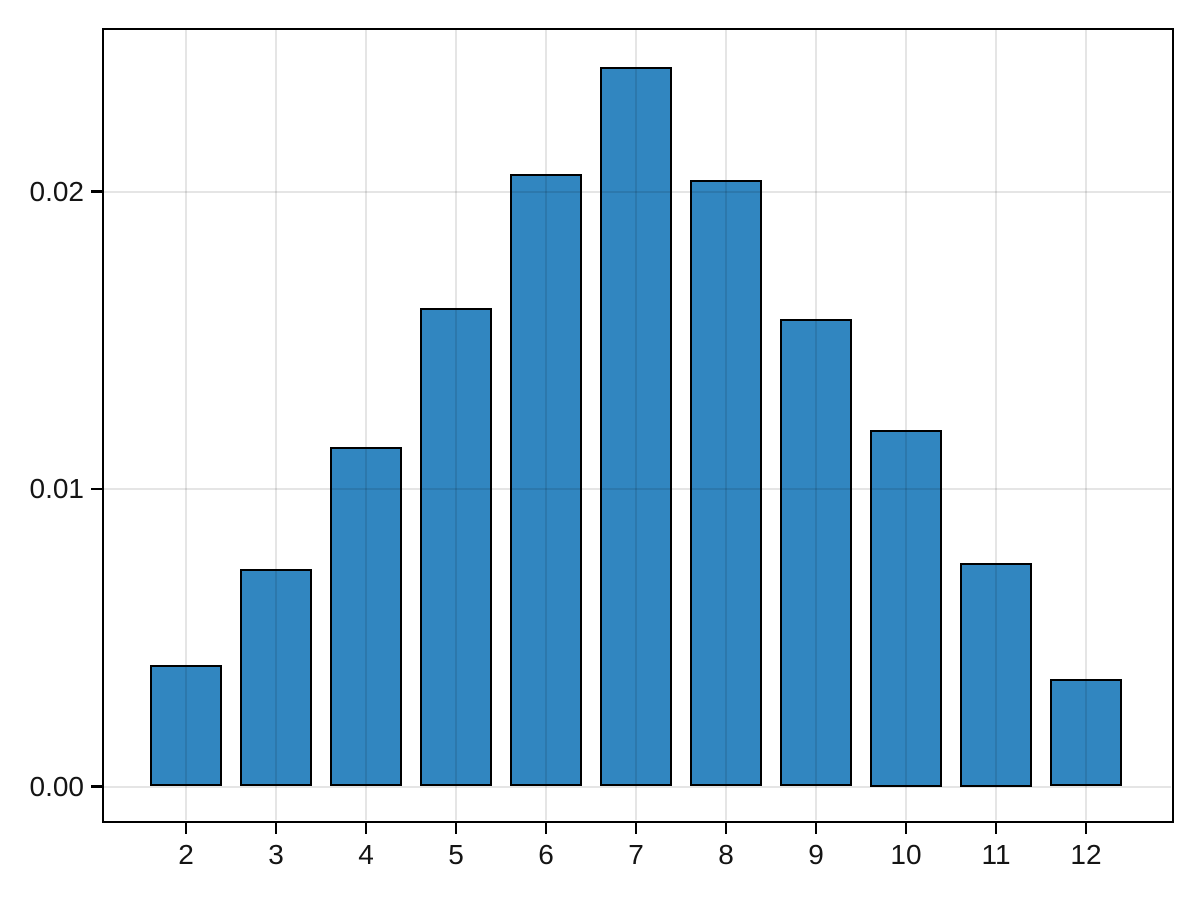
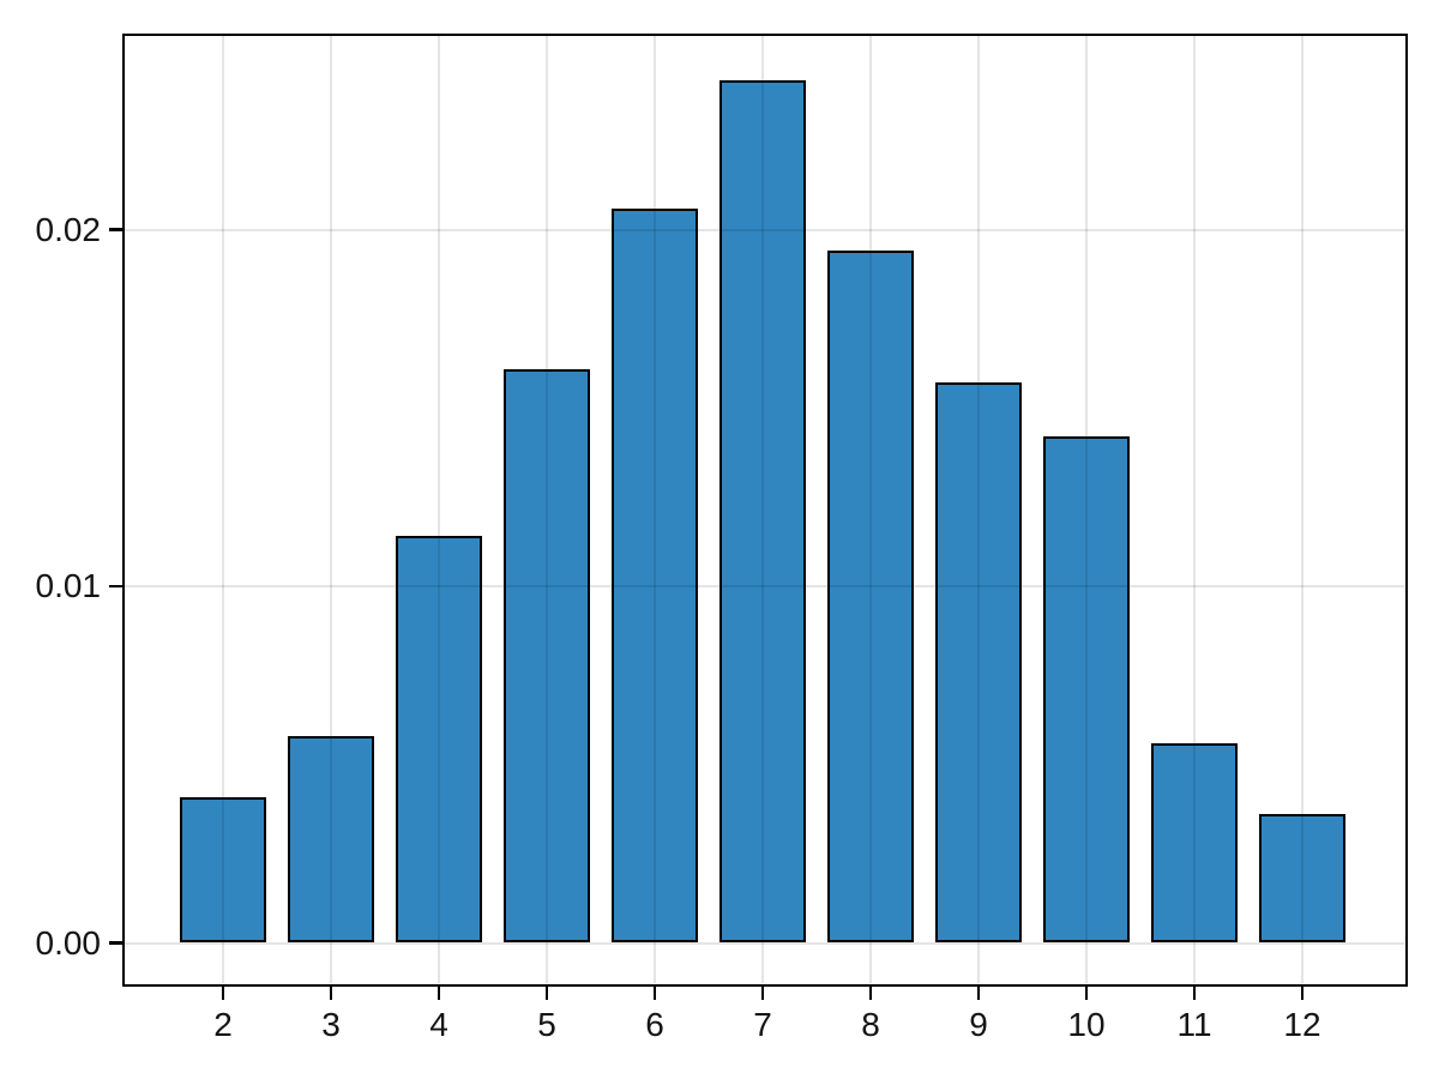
3: 0.0073 -> 0.0058
8: 0.0204 -> 0.0194
10: 0.0120 -> 0.0142
11: 0.0075 -> 0.0056
